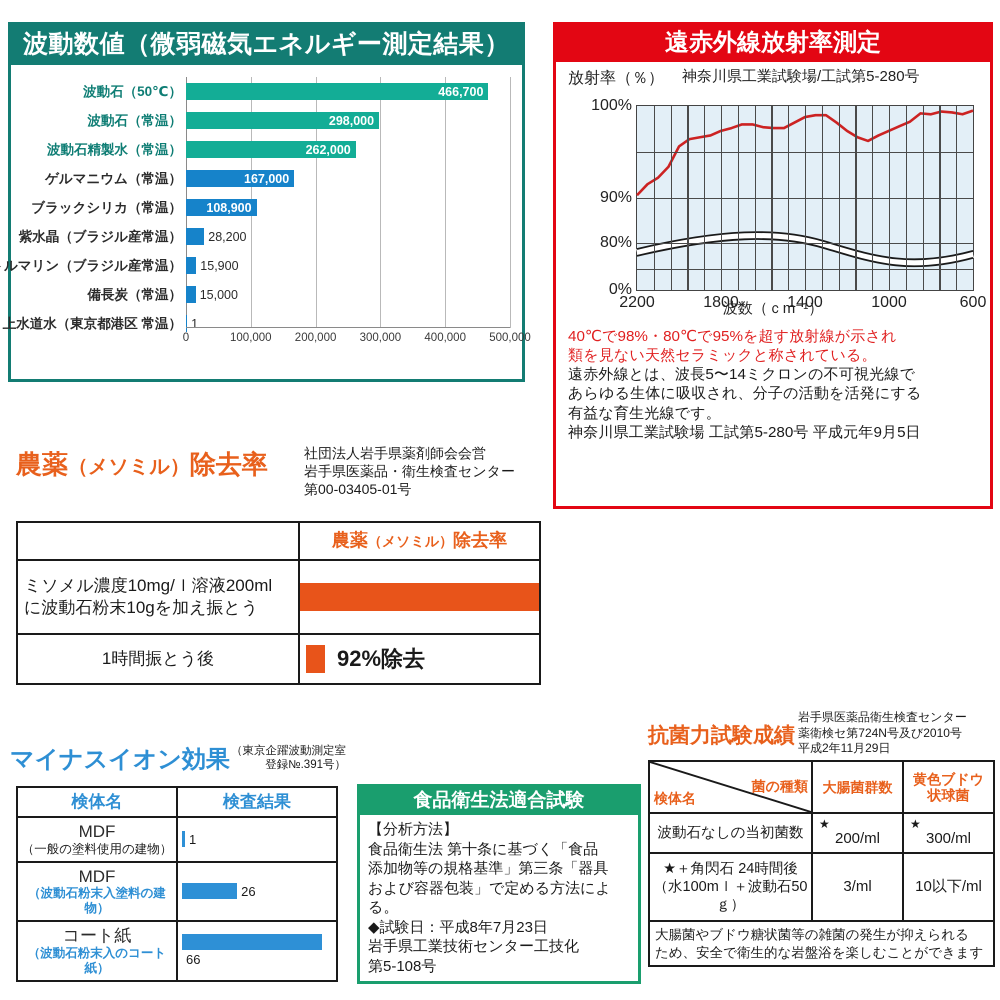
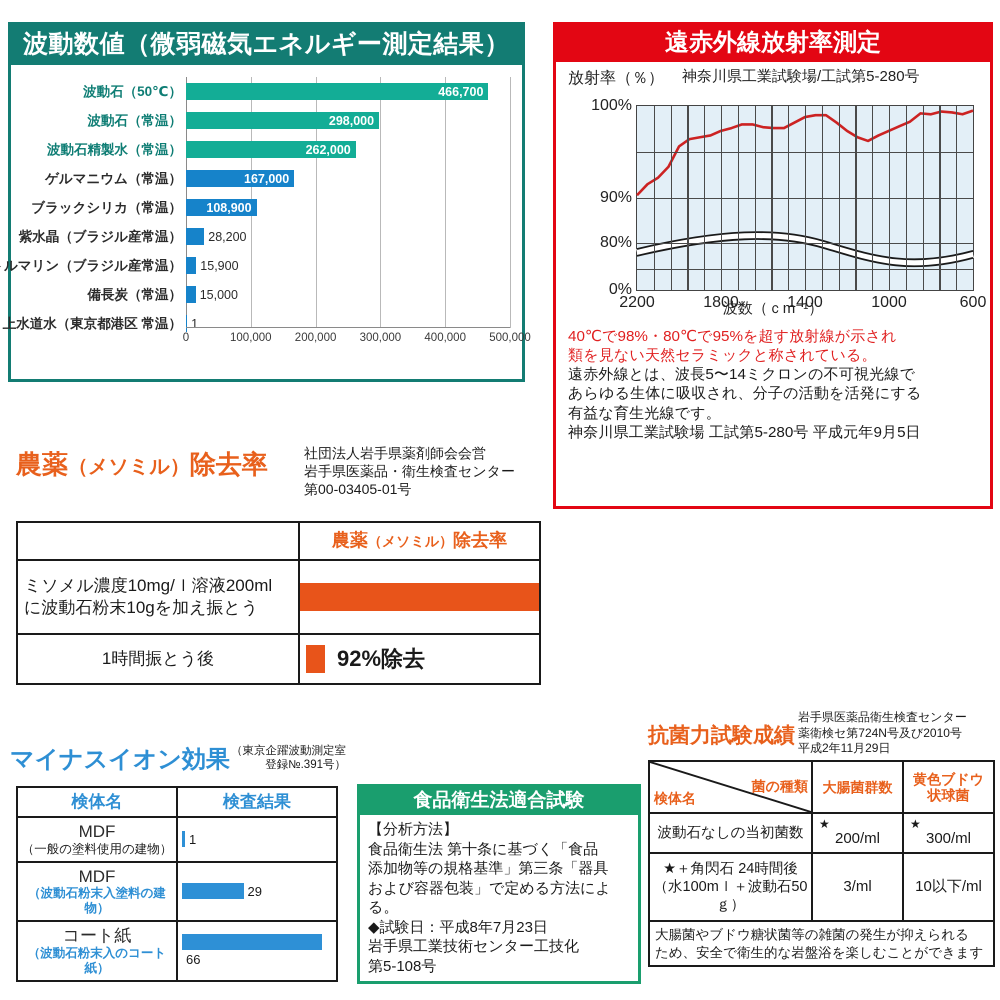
マイナスイオン効果/MDF（波動石粉末入塗料の建物）: 26 -> 29
